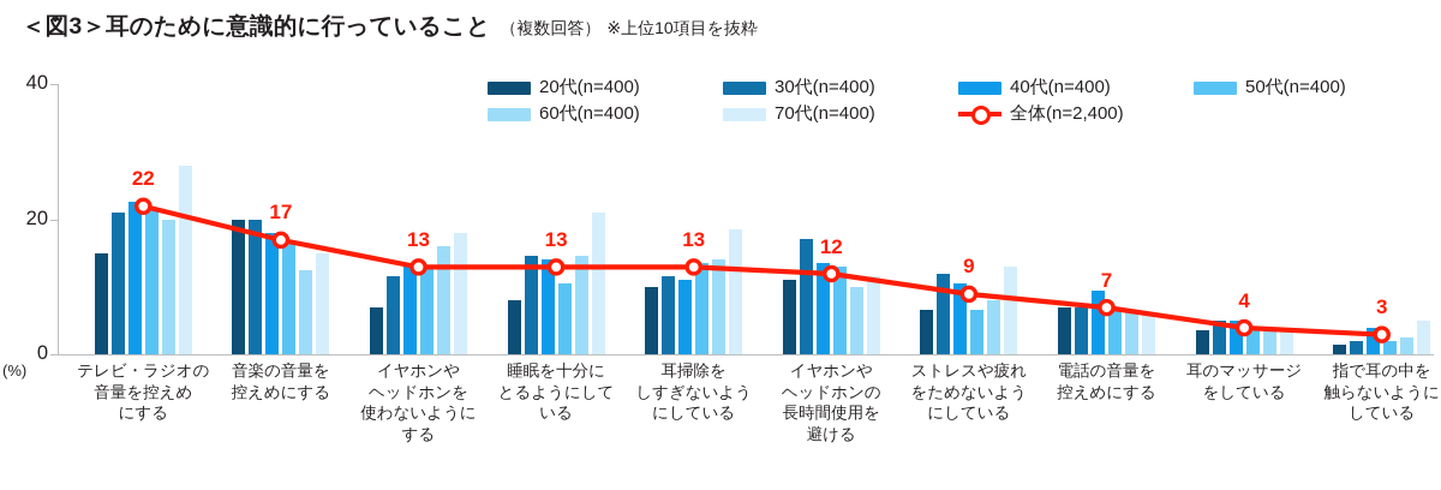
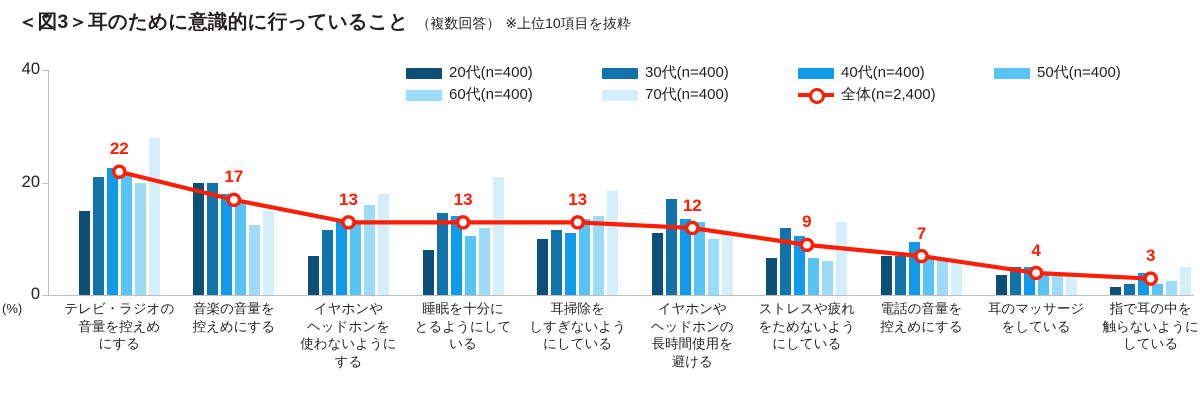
60代(n=400)/睡眠を十分に とるようにして いる: 14 -> 12
60代(n=400)/ストレスや疲れ をためないよう にしている: 8 -> 6
